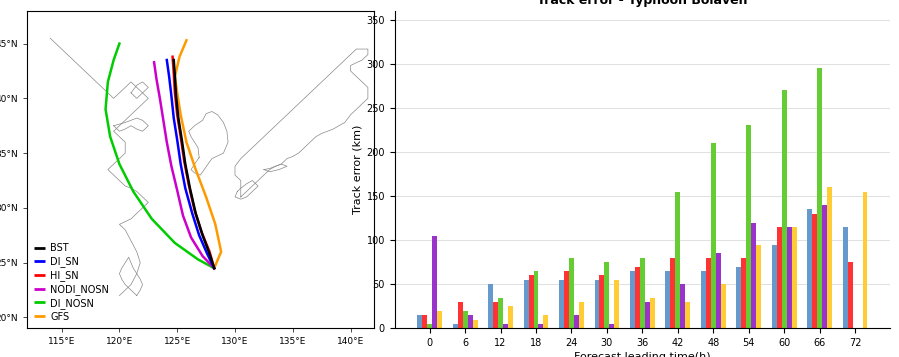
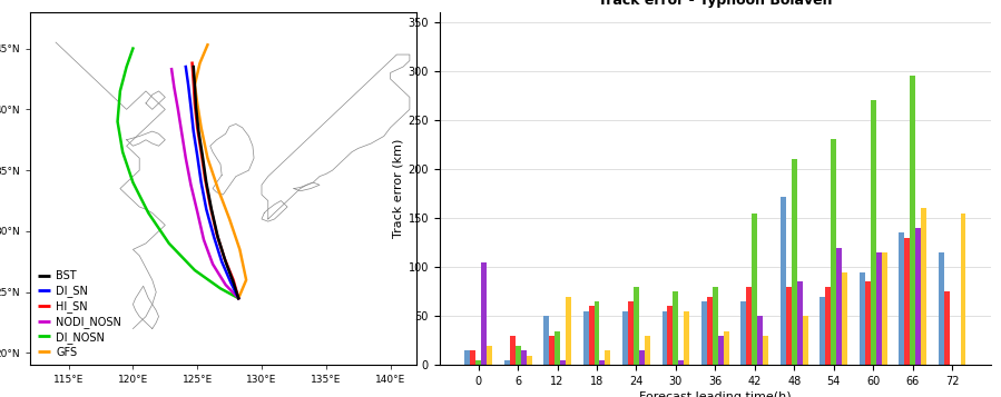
GFS/12: 25 -> 70
DI_SN/48: 65 -> 172
HI_SN/60: 115 -> 86
